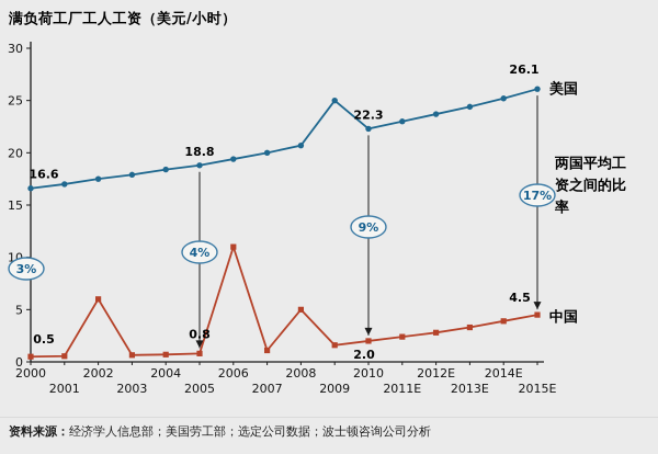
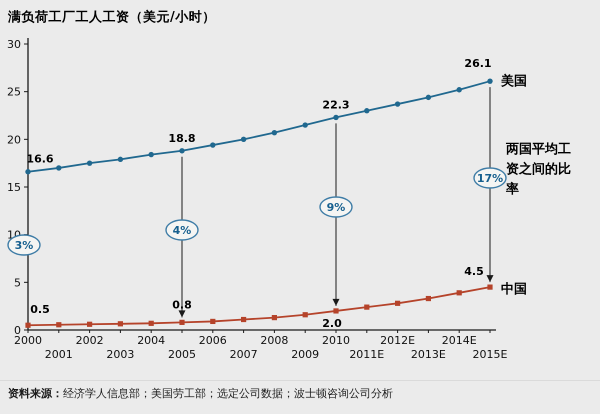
中国/2002: 6 -> 1
中国/2006: 11 -> 1
中国/2008: 5 -> 1
美国/2009: 25 -> 22
